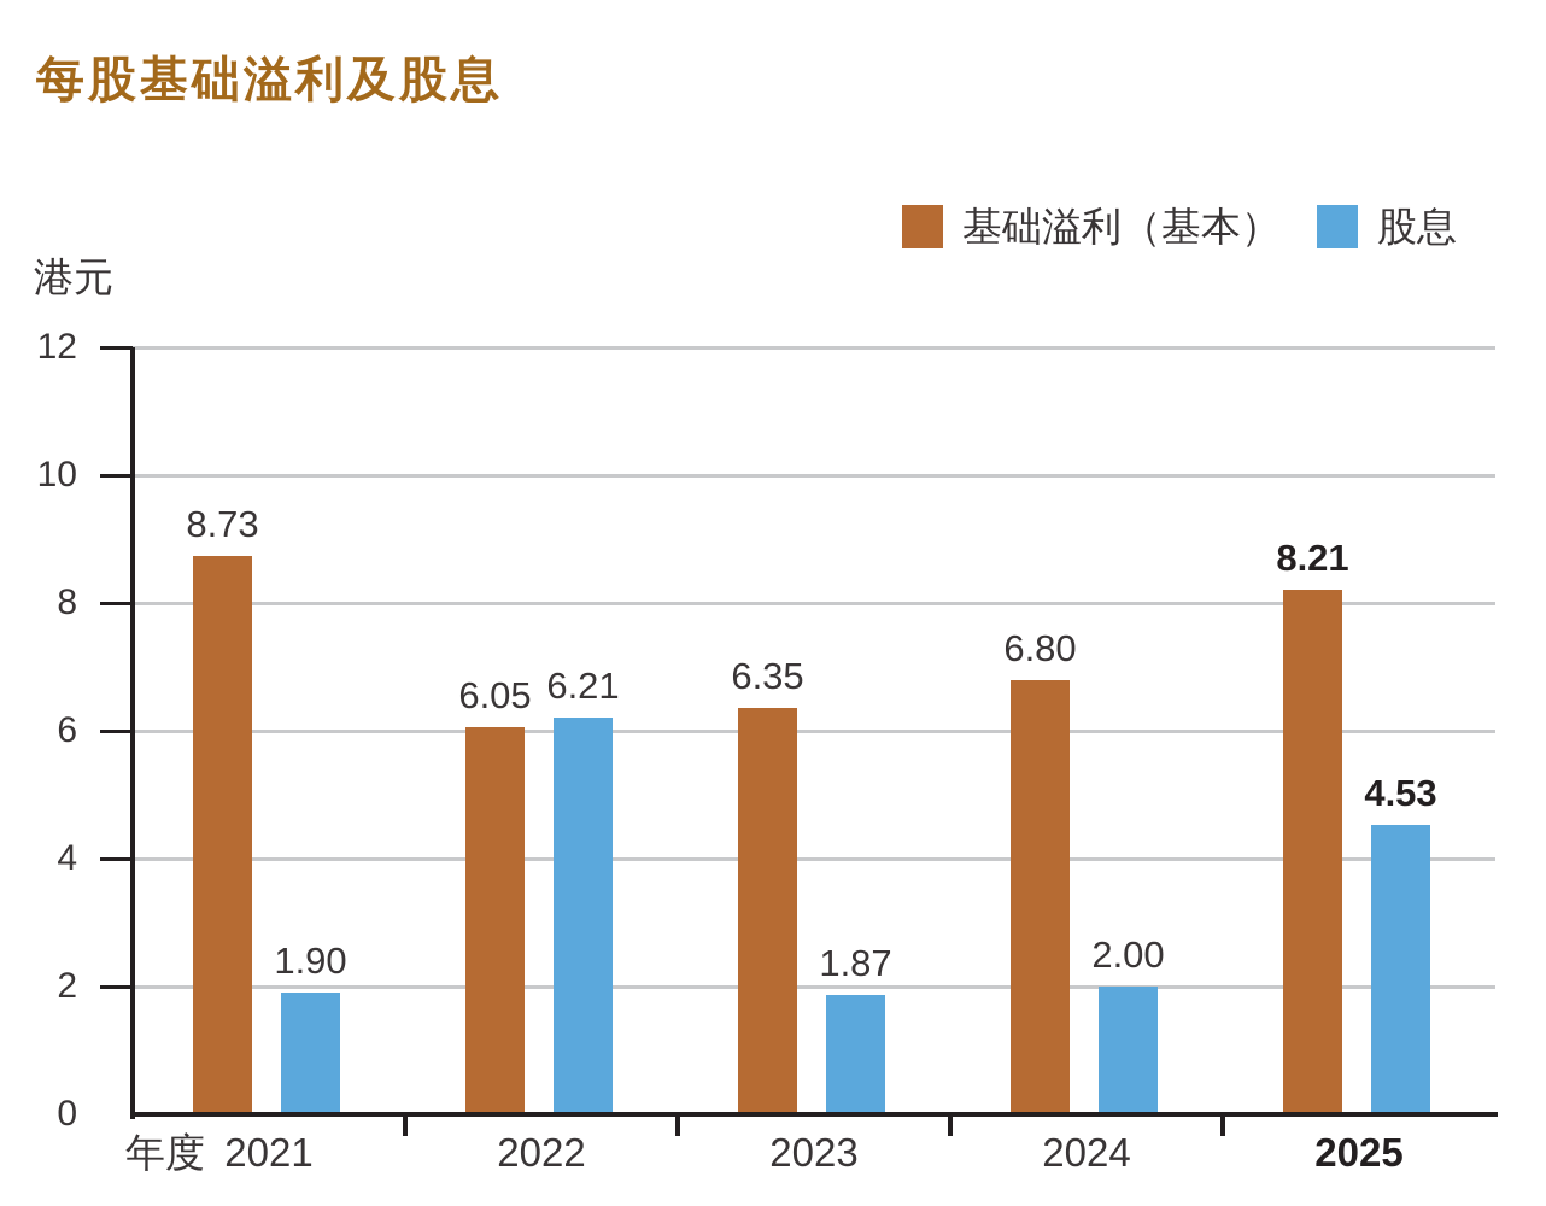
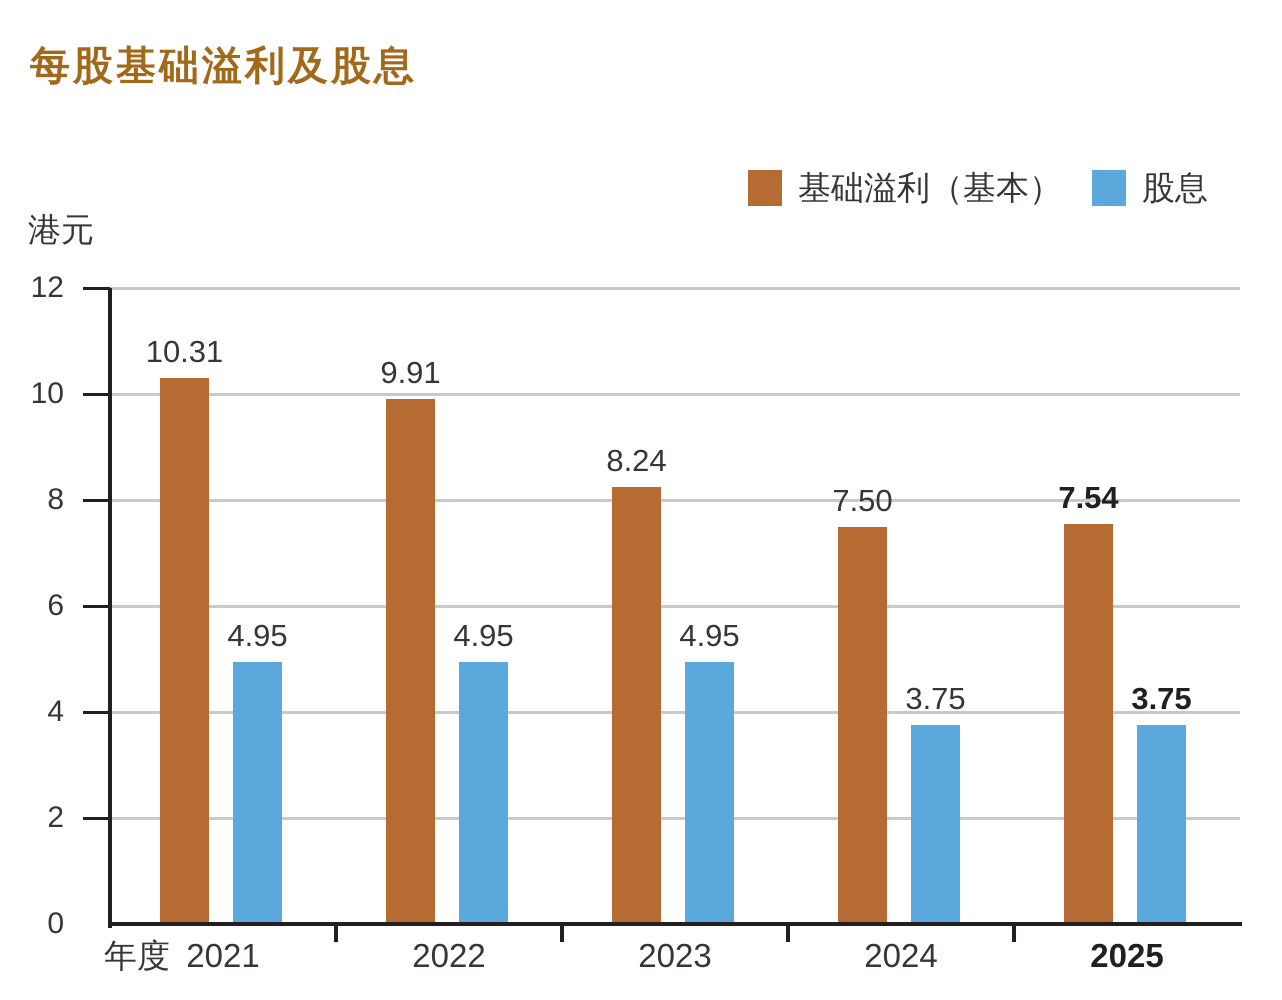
基础溢利（基本）/2021: 8.73 -> 10.31
股息/2021: 1.90 -> 4.95
基础溢利（基本）/2022: 6.05 -> 9.91
股息/2022: 6.21 -> 4.95
基础溢利（基本）/2023: 6.35 -> 8.24
股息/2023: 1.87 -> 4.95
基础溢利（基本）/2024: 6.80 -> 7.50
股息/2024: 2.00 -> 3.75
基础溢利（基本）/2025: 8.21 -> 7.54
股息/2025: 4.53 -> 3.75
